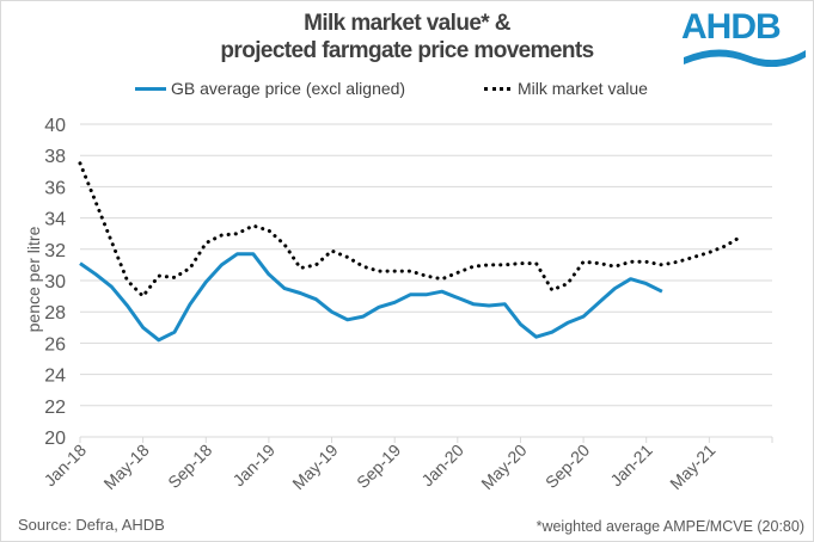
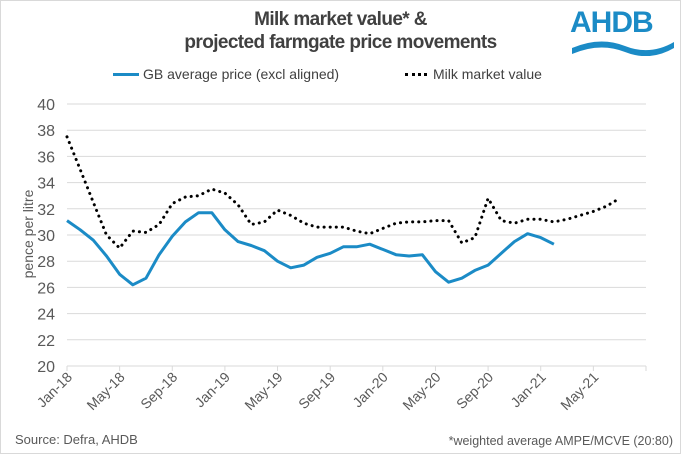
Milk market value/Sep-20: 31.2 -> 32.8
